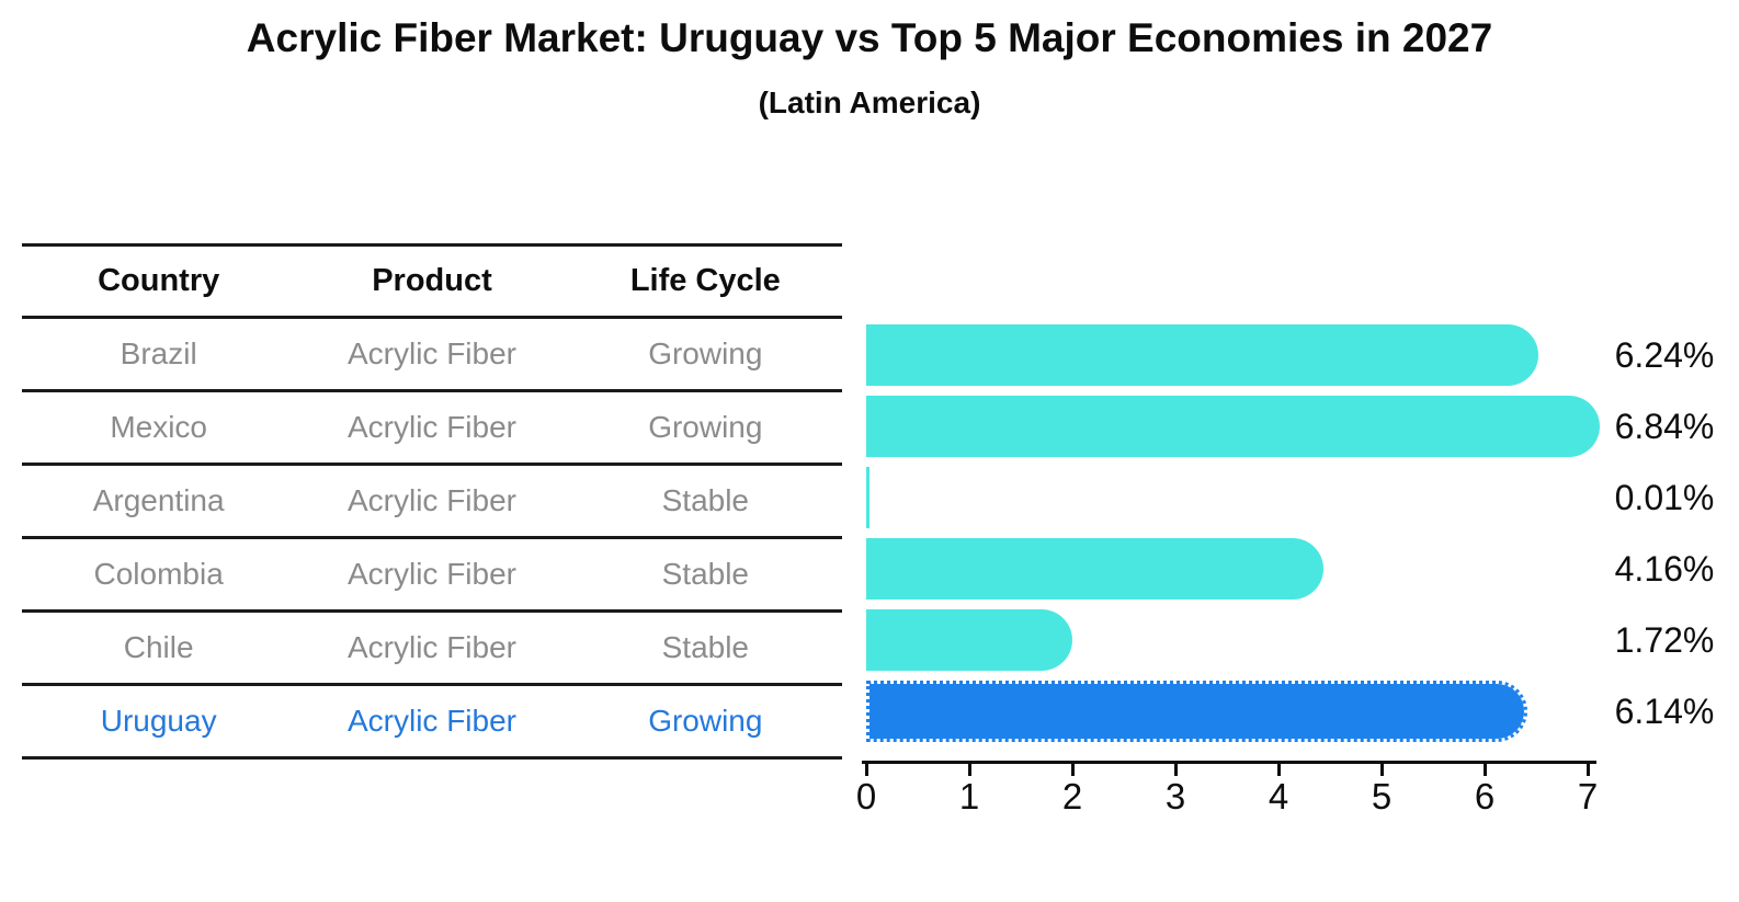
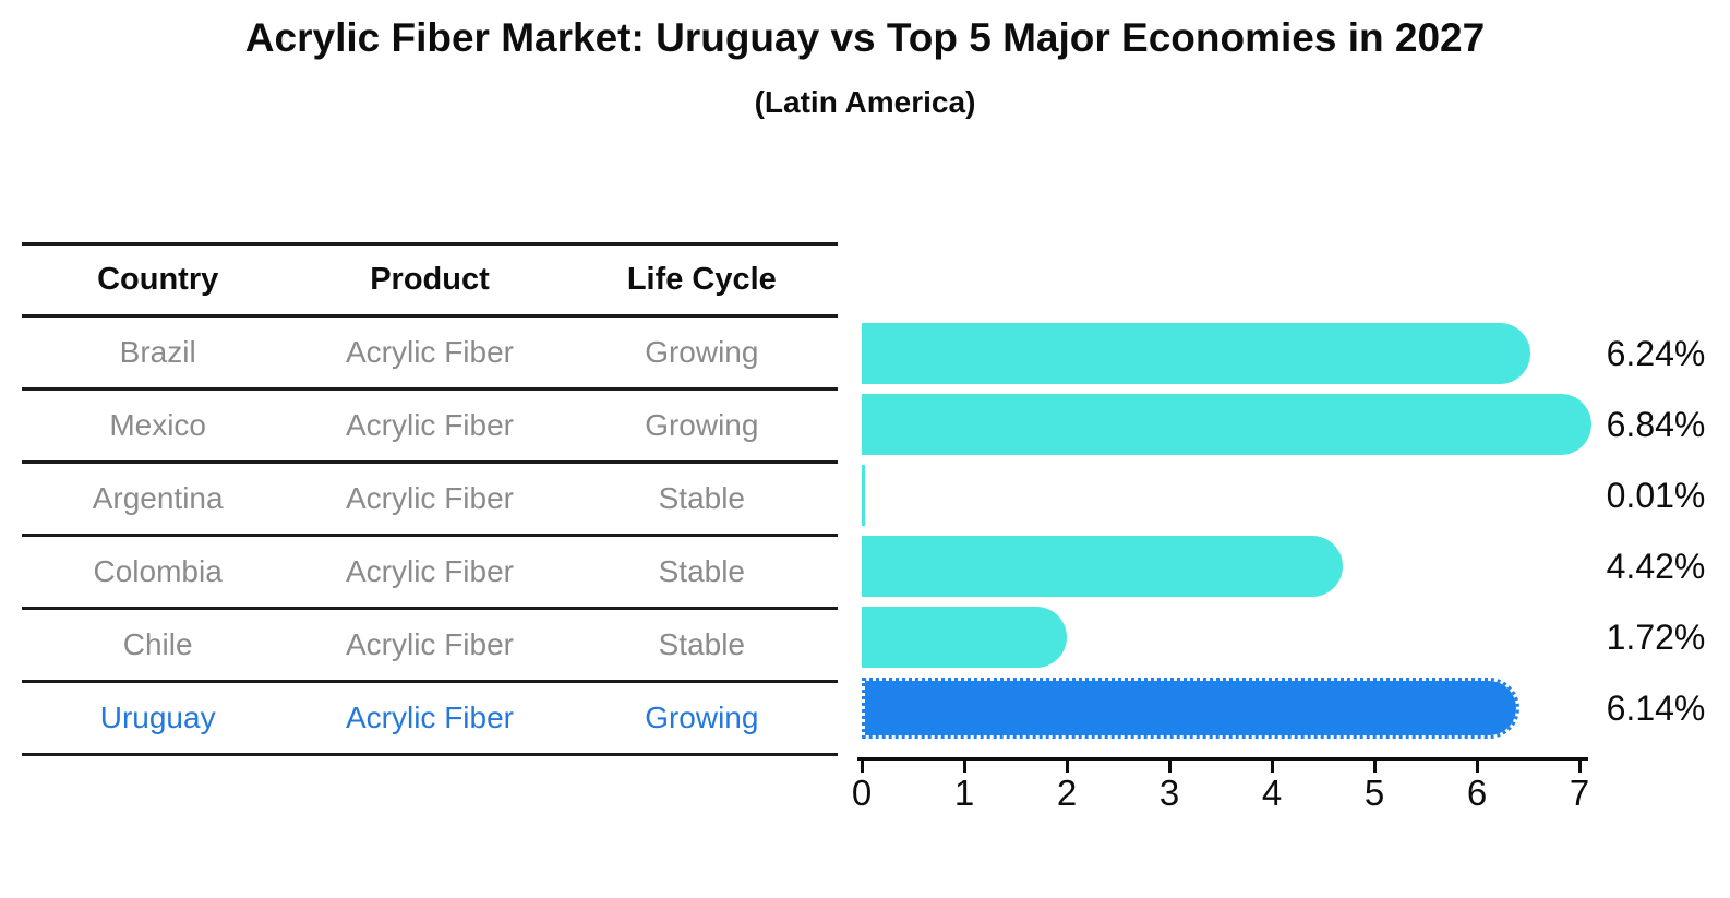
Colombia: 4.16% -> 4.42%
